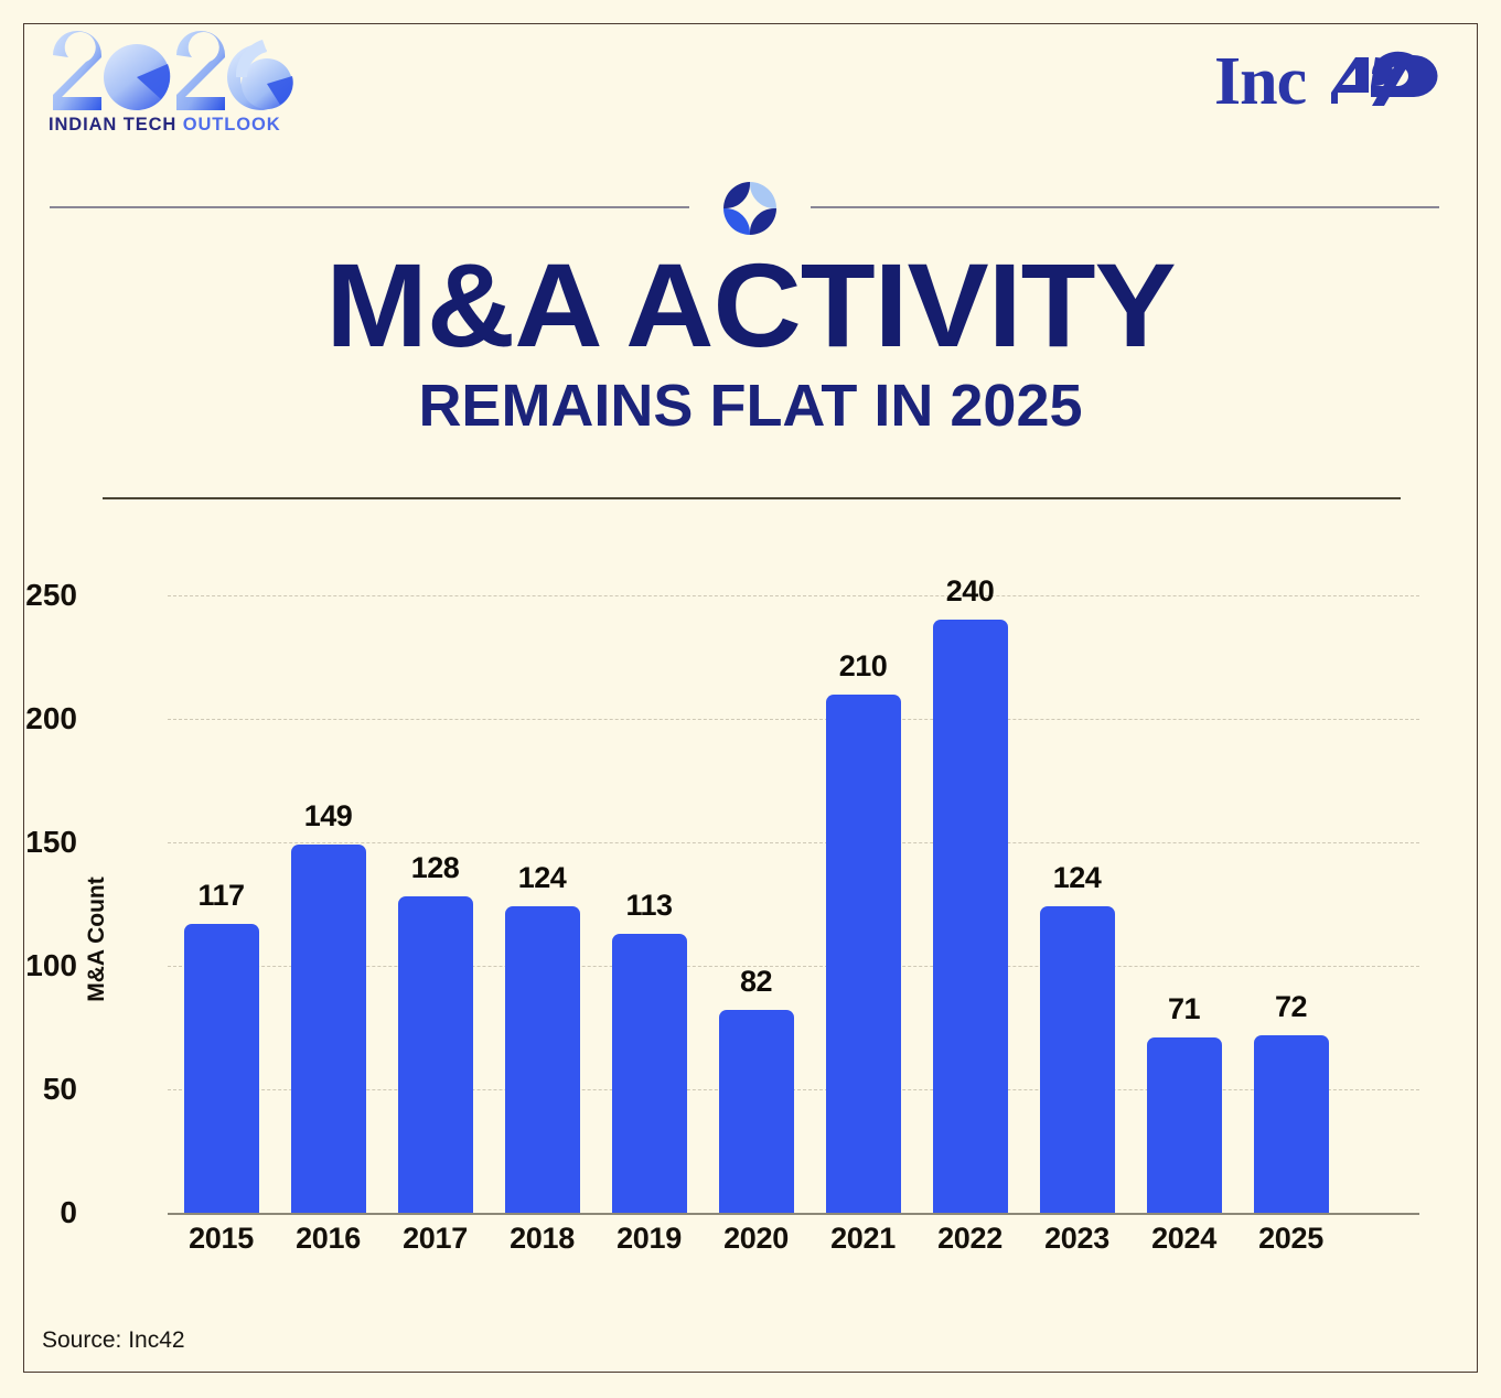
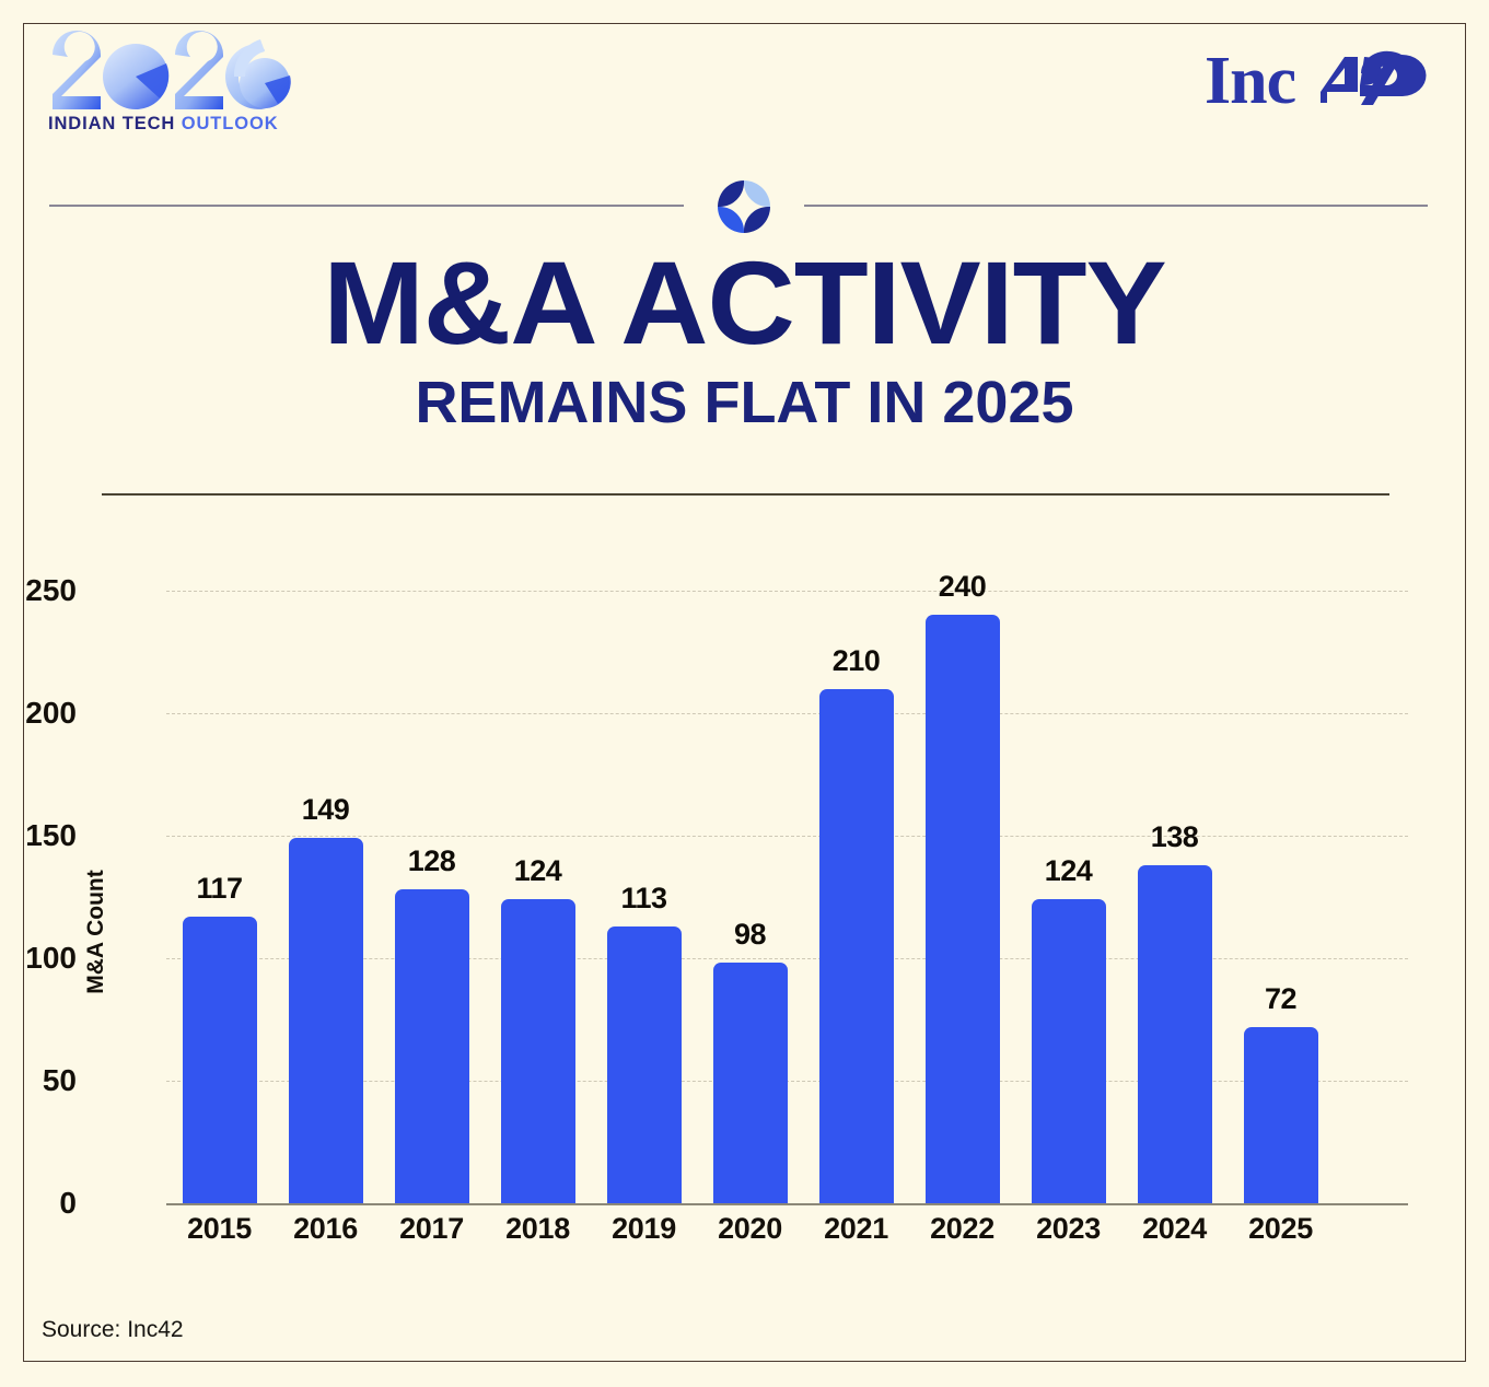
2020: 82 -> 98
2024: 71 -> 138
